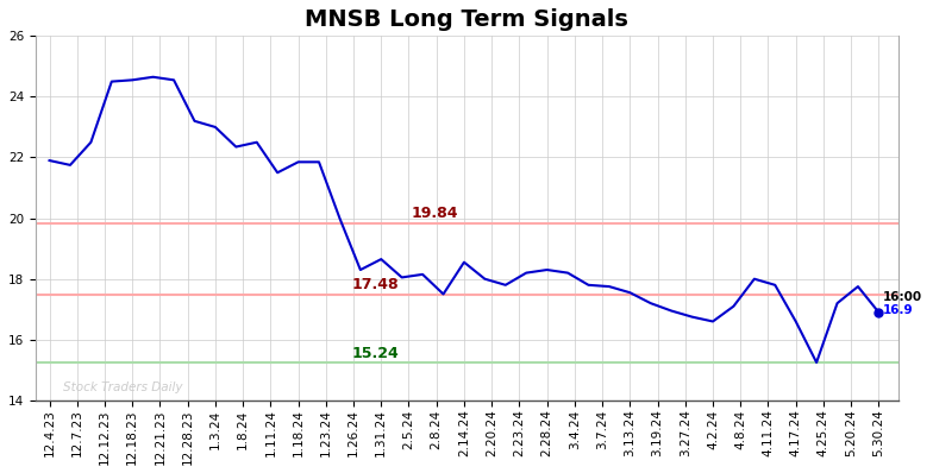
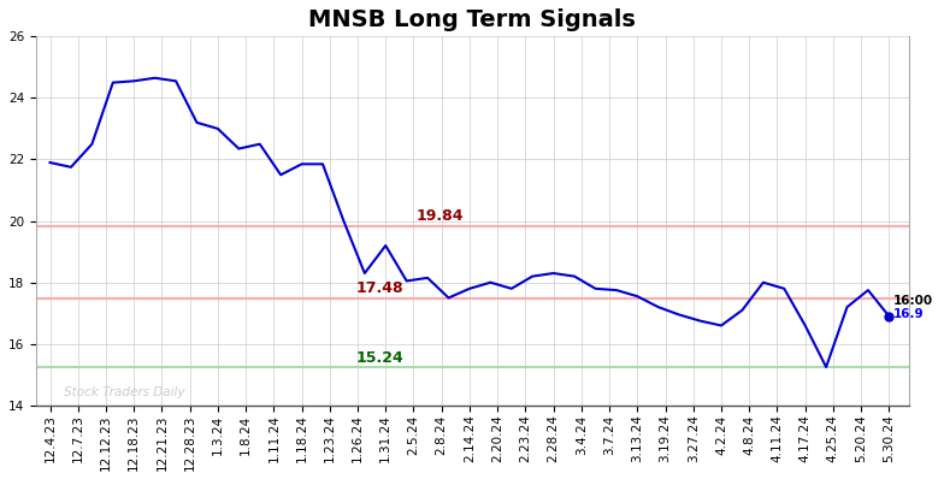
1.31.24: 18.65 -> 19.20
2.14.24: 18.55 -> 17.80
